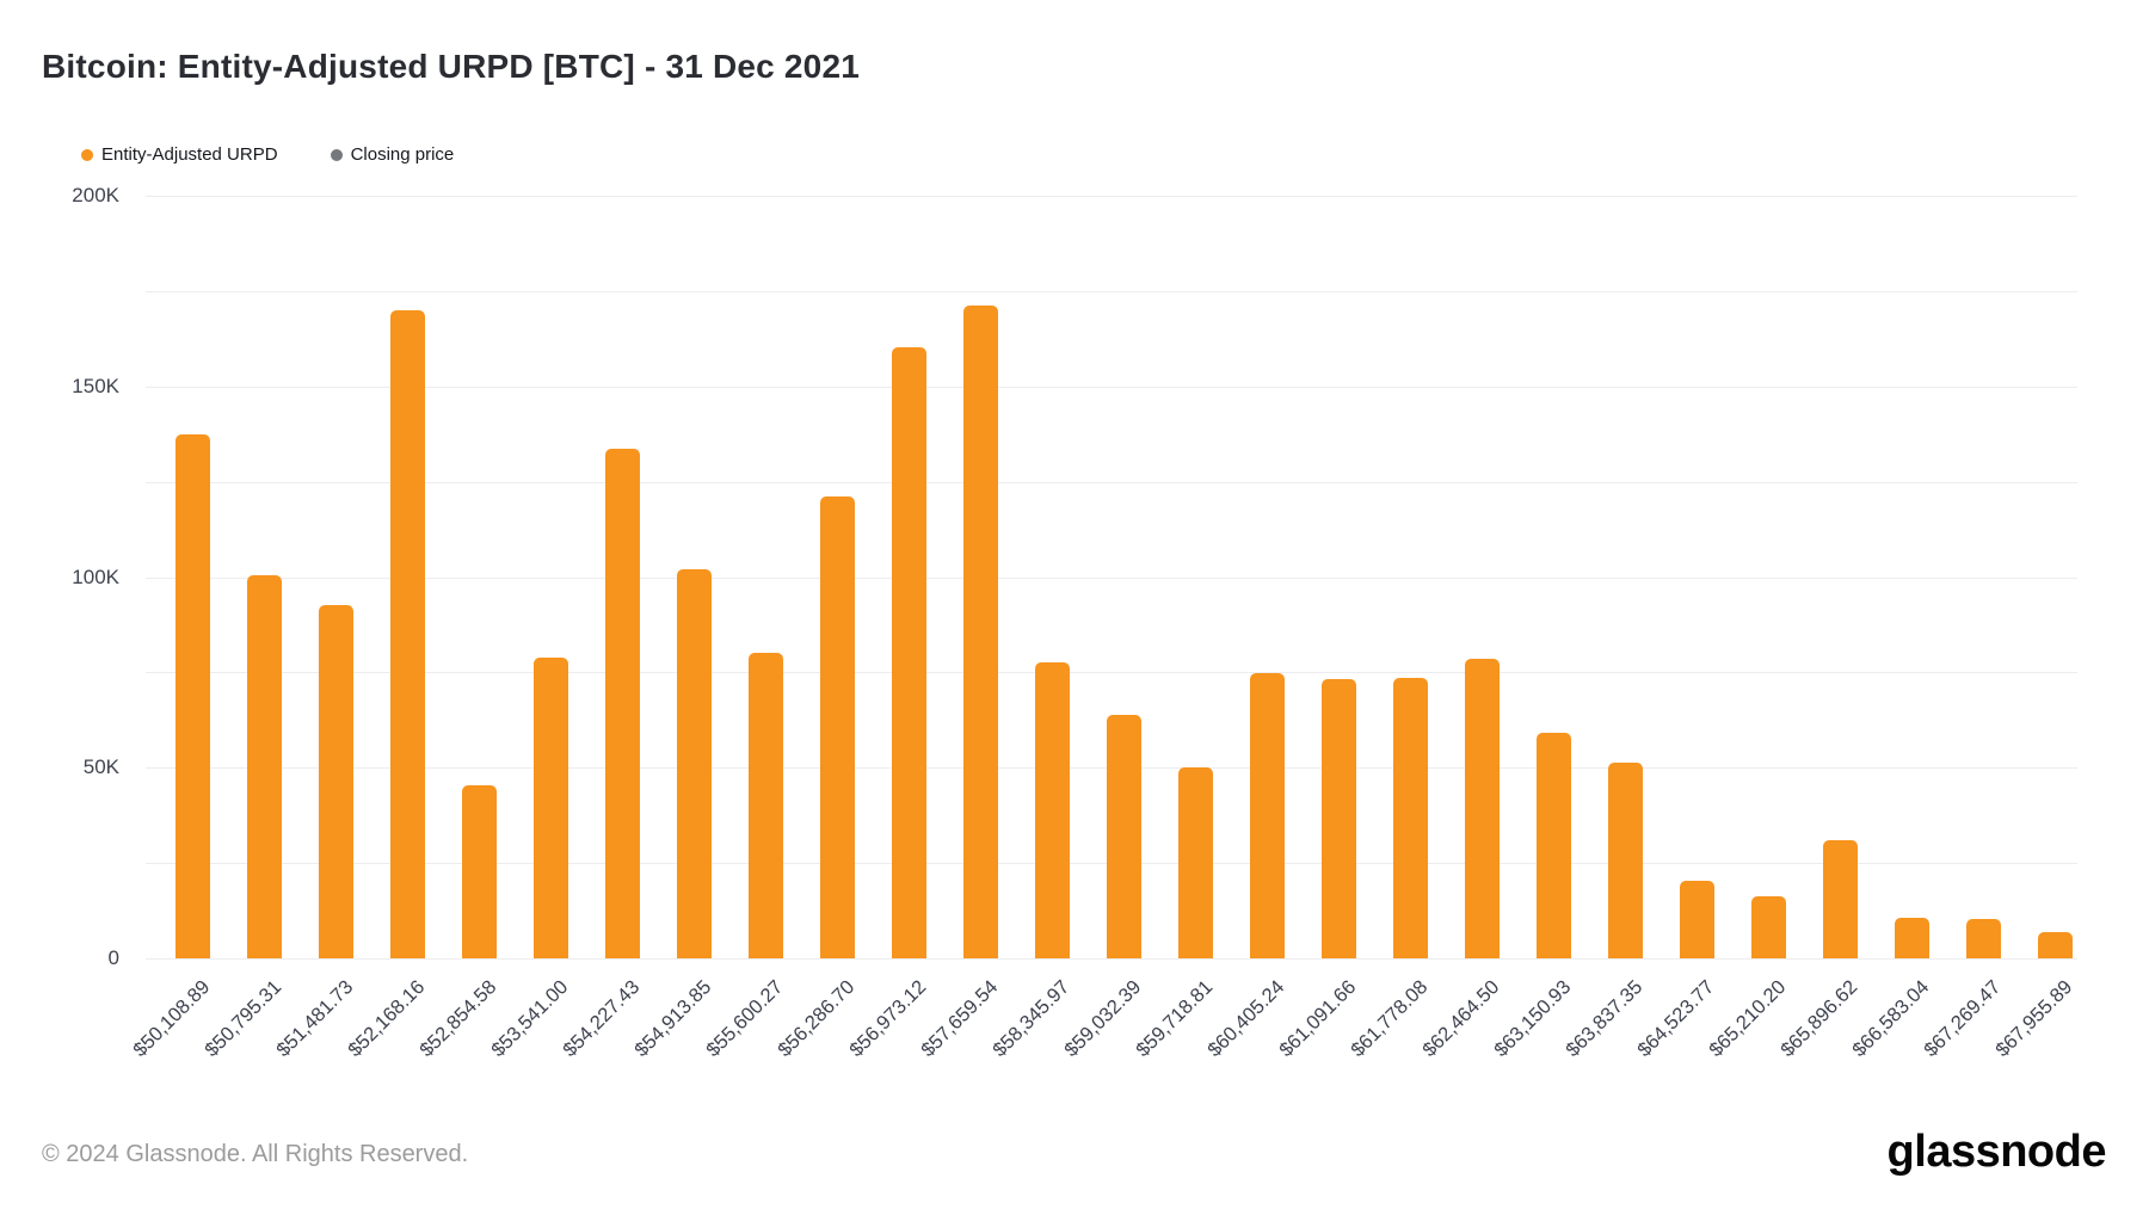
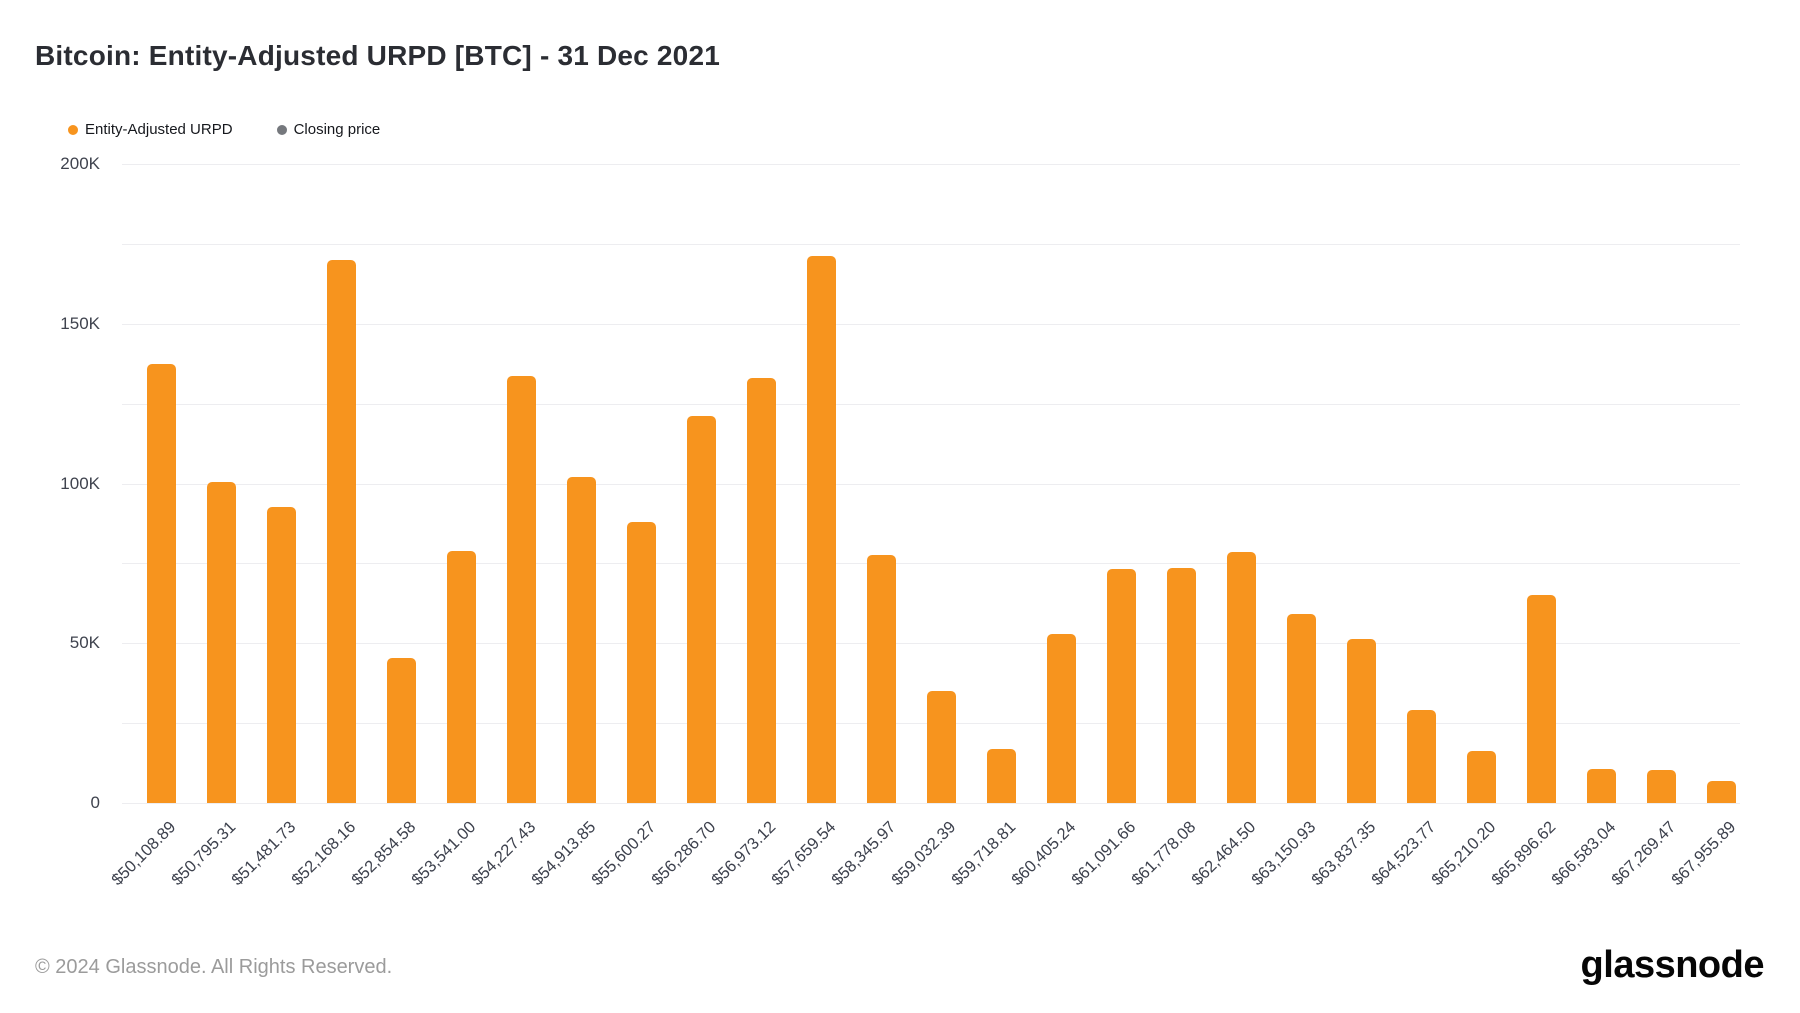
$55,600.27: 80K -> 88K
$56,973.12: 160K -> 133K
$59,032.39: 64K -> 35K
$59,718.81: 50K -> 17K
$60,405.24: 75K -> 53K
$64,523.77: 20K -> 29K
$65,896.62: 31K -> 65K
